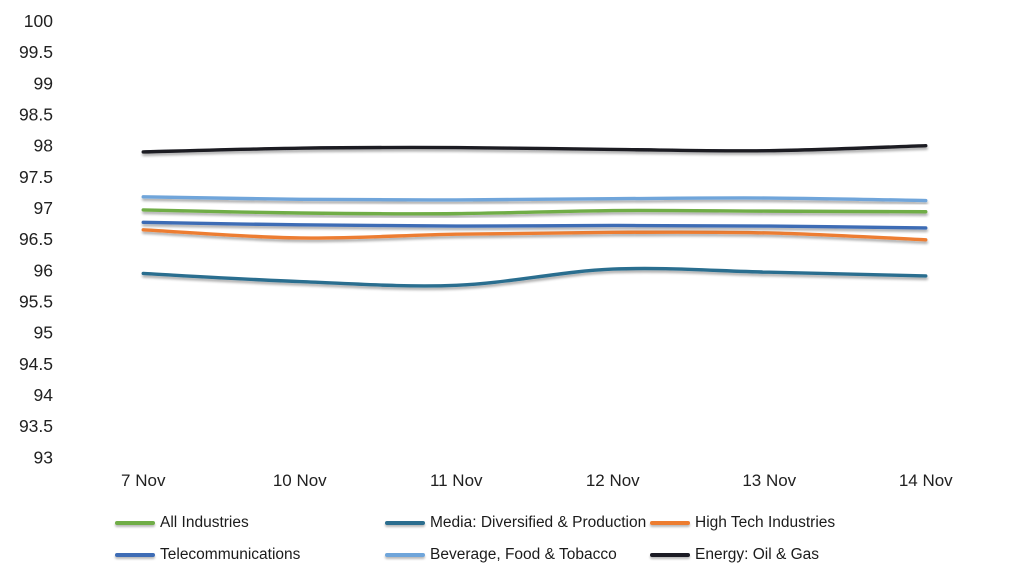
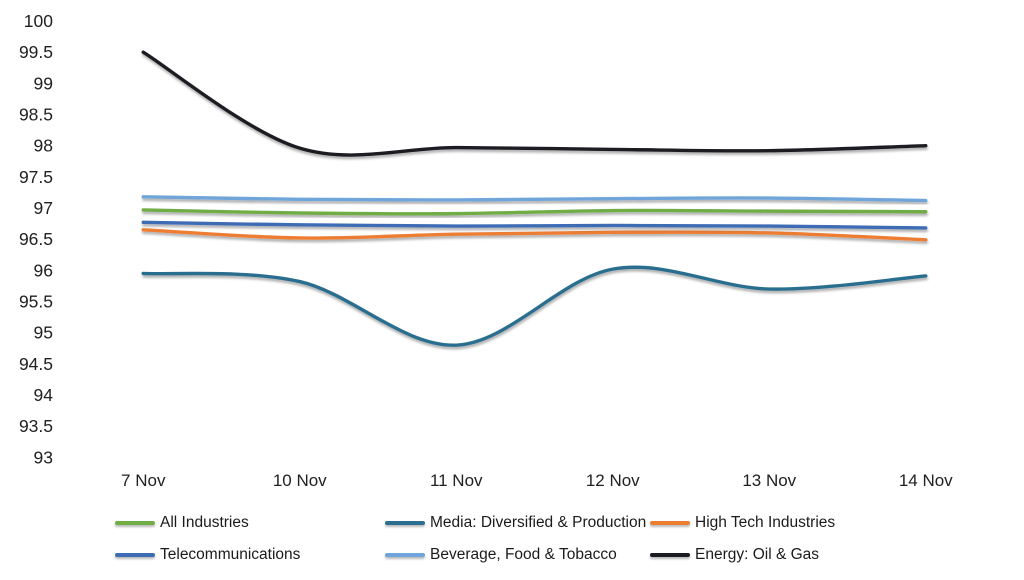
Energy: Oil & Gas/7 Nov: 97.9 -> 99.5
Media: Diversified & Production/11 Nov: 95.8 -> 94.8
Media: Diversified & Production/13 Nov: 96.0 -> 95.7
